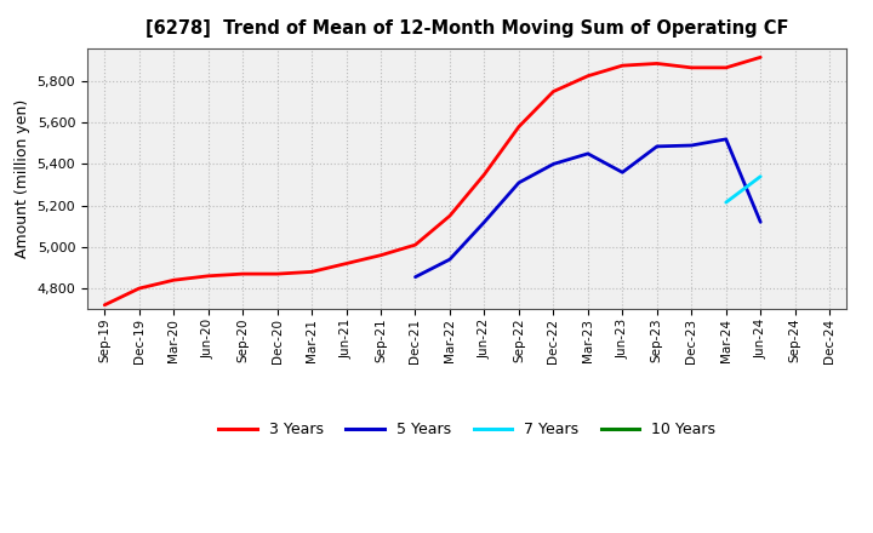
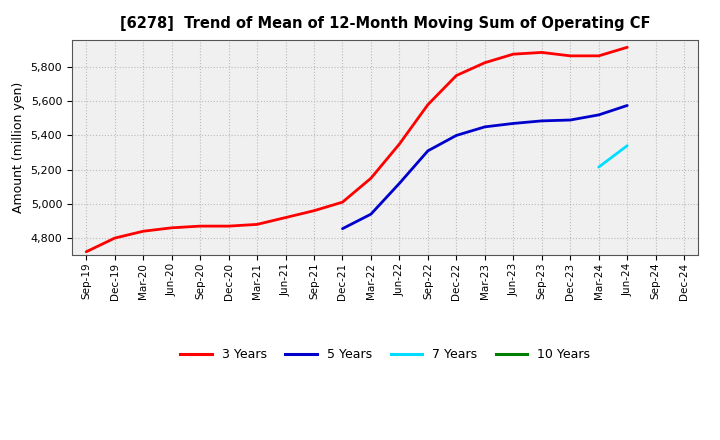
5 Years/Jun-23: 5,360 -> 5,470
5 Years/Jun-24: 5,120 -> 5,580
